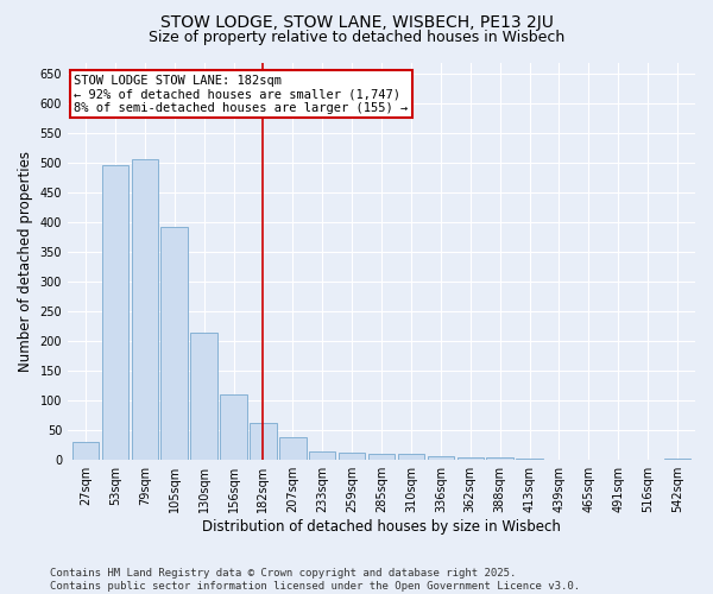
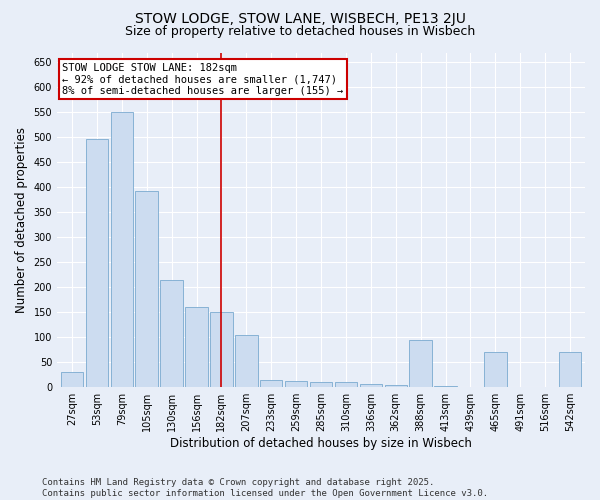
79sqm: 507 -> 550
156sqm: 111 -> 160
182sqm: 62 -> 150
207sqm: 38 -> 105
388sqm: 4 -> 95
465sqm: 1 -> 70
542sqm: 2 -> 70
